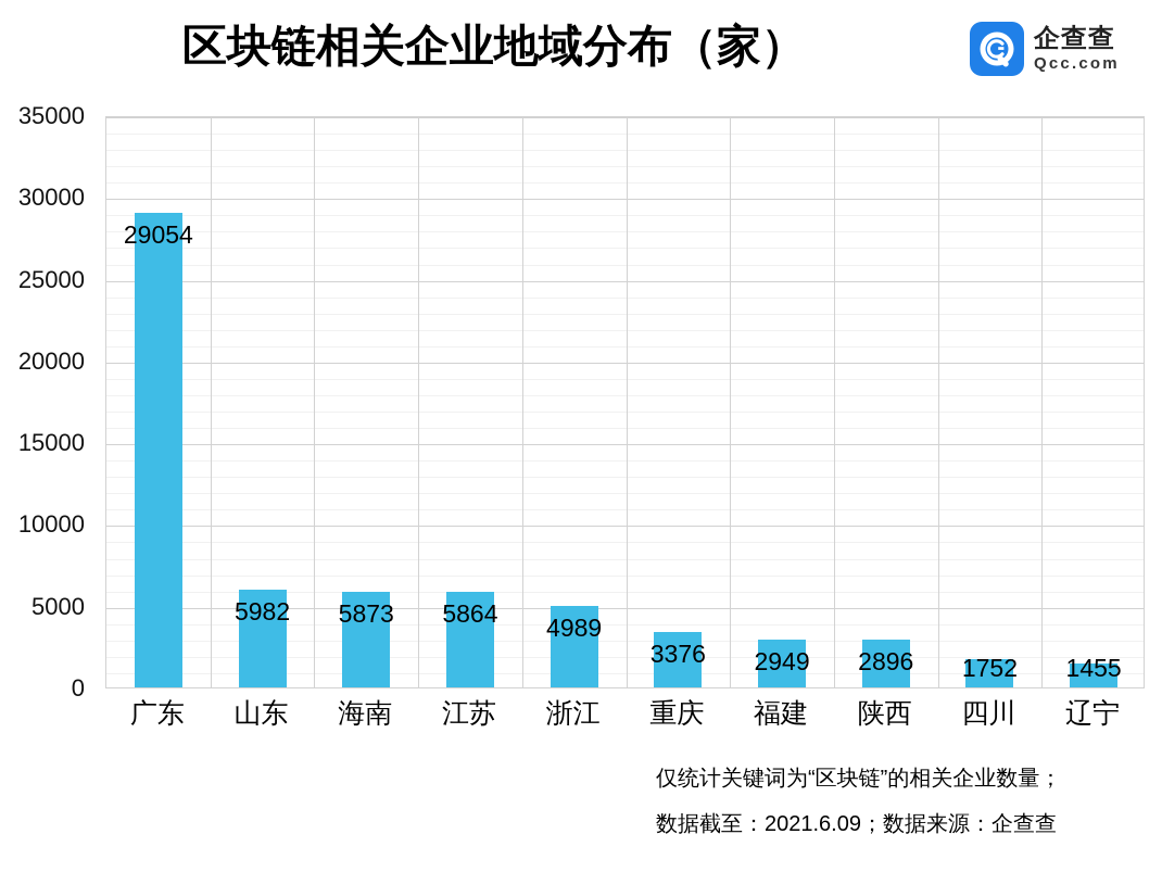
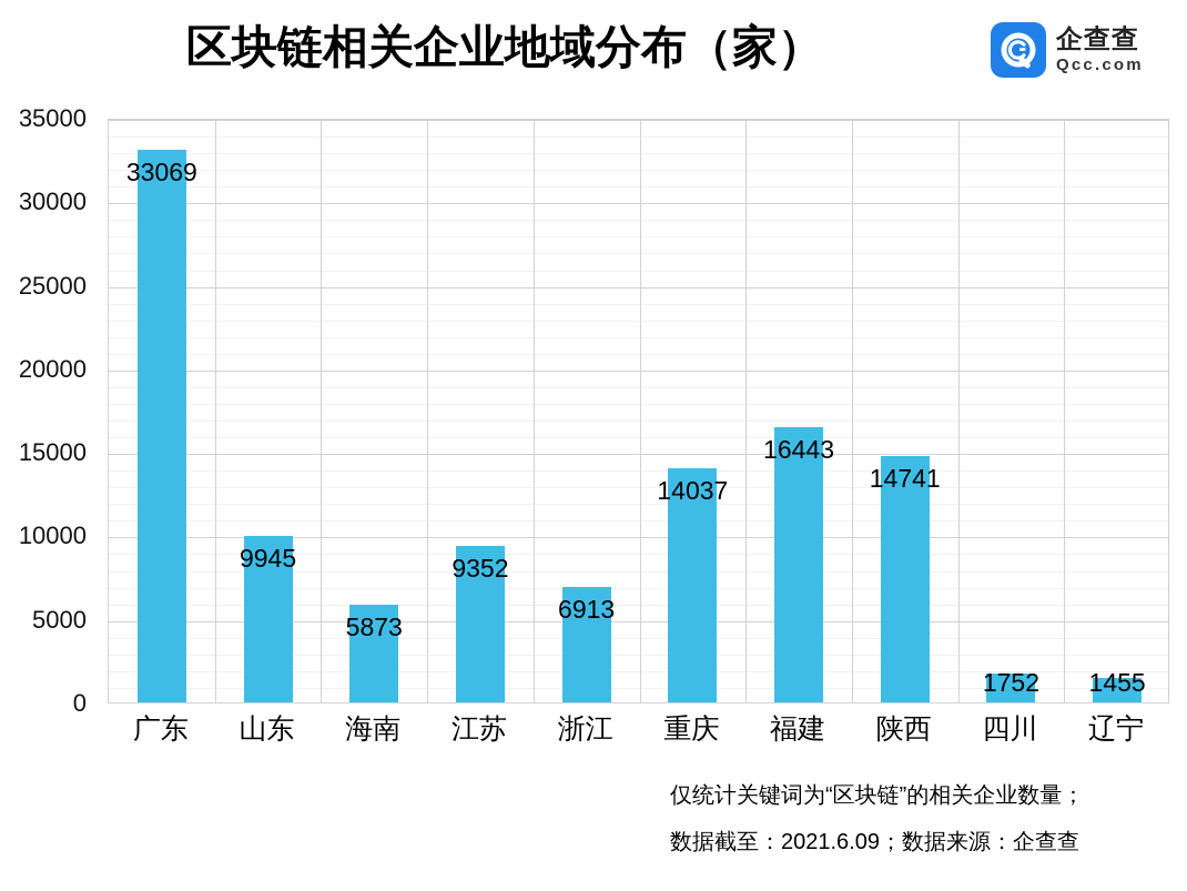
广东: 29054 -> 33069
山东: 5982 -> 9945
江苏: 5864 -> 9352
浙江: 4989 -> 6913
重庆: 3376 -> 14037
福建: 2949 -> 16443
陕西: 2896 -> 14741
